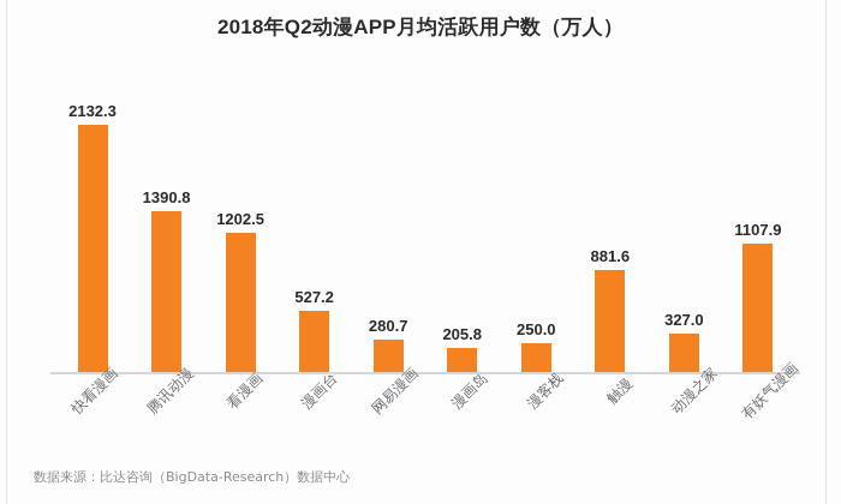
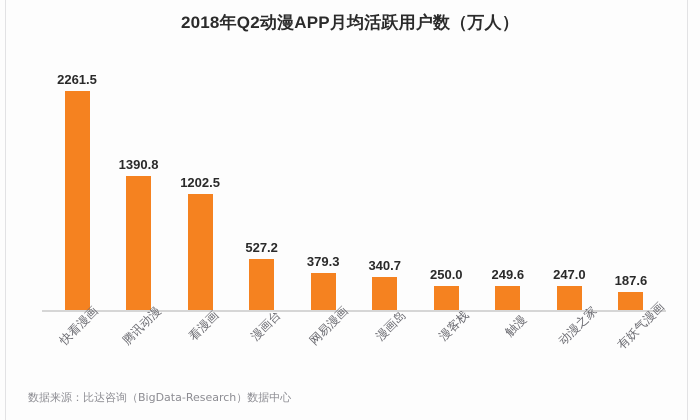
快看漫画: 2132.3 -> 2261.5
网易漫画: 280.7 -> 379.3
漫画岛: 205.8 -> 340.7
触漫: 881.6 -> 249.6
动漫之家: 327.0 -> 247.0
有妖气漫画: 1107.9 -> 187.6
